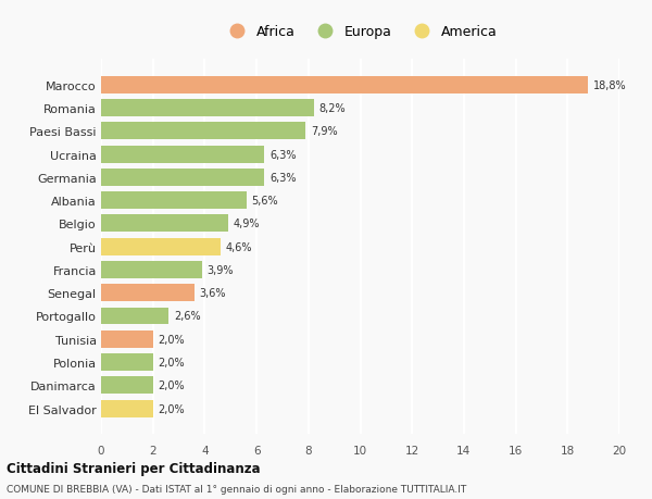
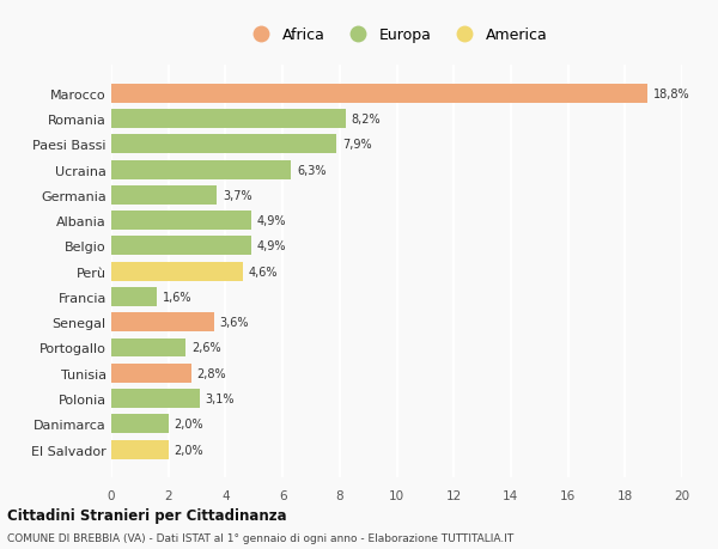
Germania: 6,3% -> 3,7%
Albania: 5,6% -> 4,9%
Francia: 3,9% -> 1,6%
Tunisia: 2,0% -> 2,8%
Polonia: 2,0% -> 3,1%
